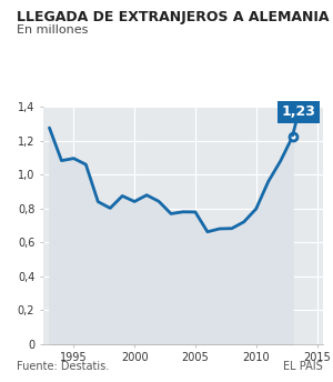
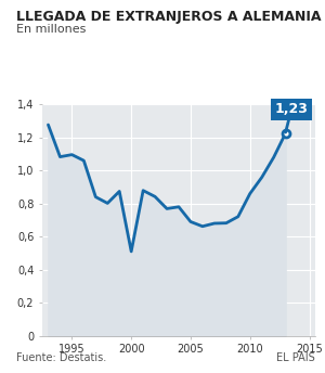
2000: 0,84 -> 0,51
2005: 0,78 -> 0,69
2010: 0,80 -> 0,86
